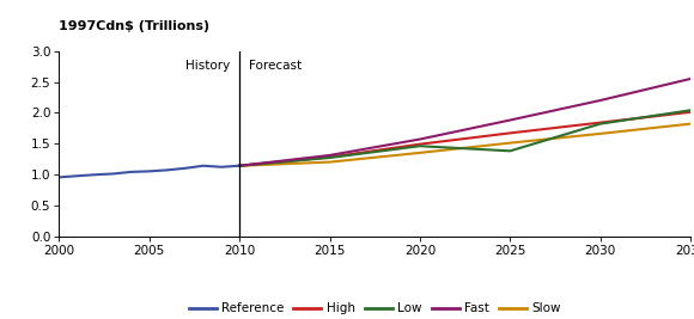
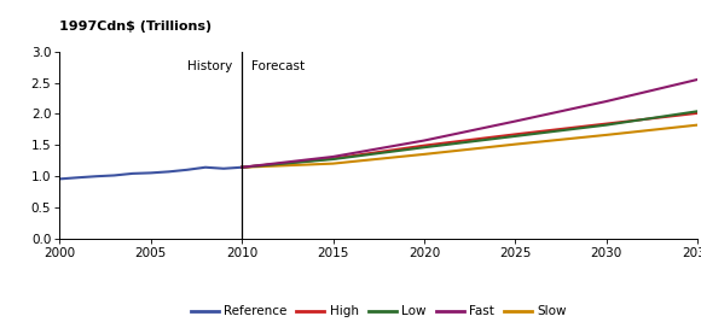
Low/2025: 1.38 -> 1.64
